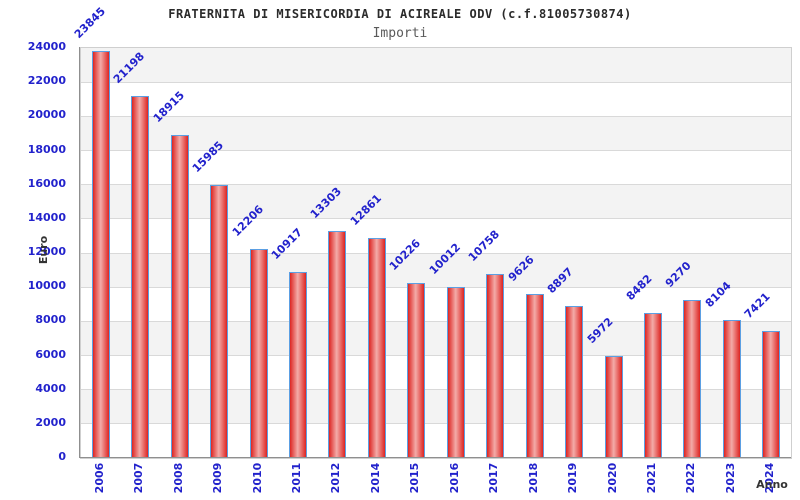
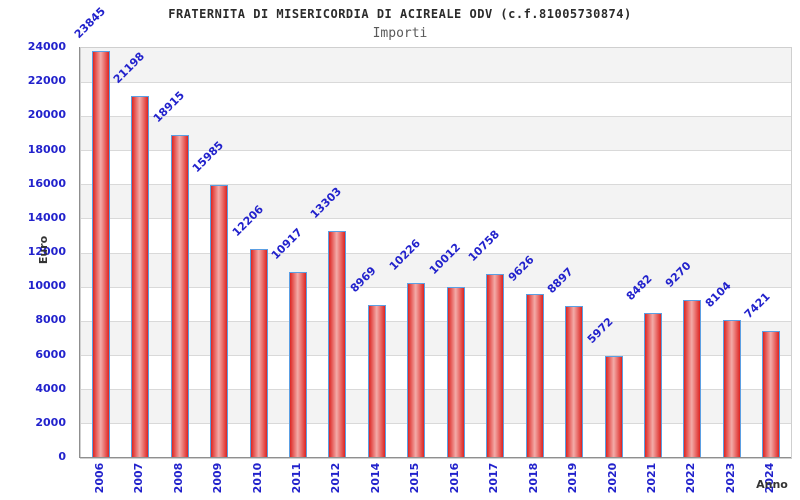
2014: 12861 -> 8969
